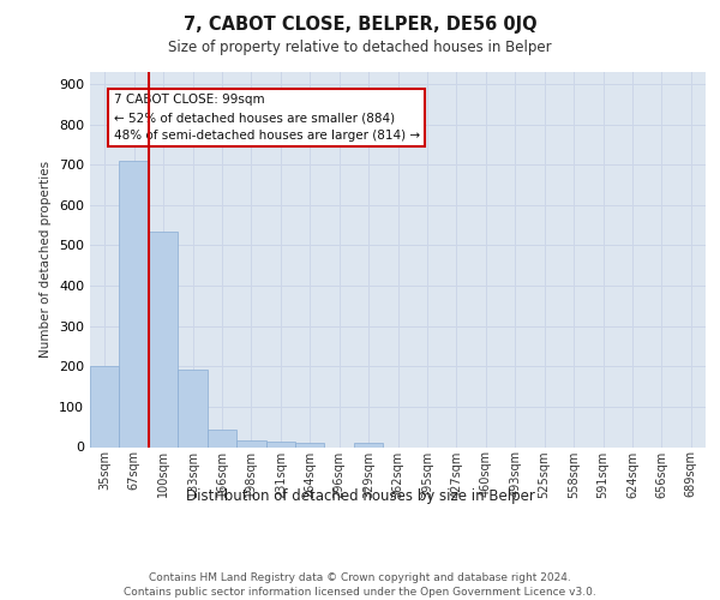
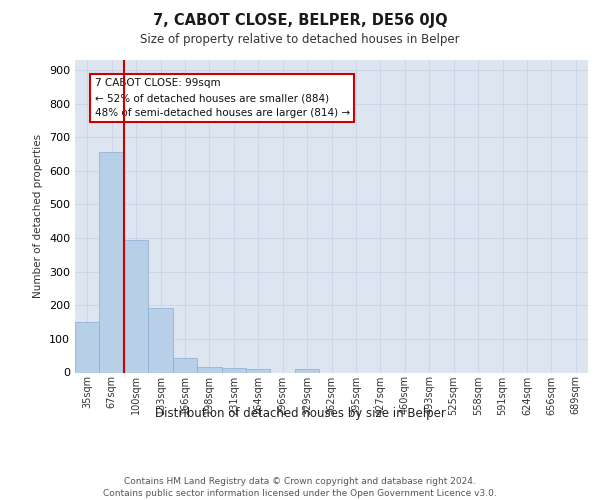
35sqm: 200 -> 150
67sqm: 710 -> 655
100sqm: 535 -> 395
